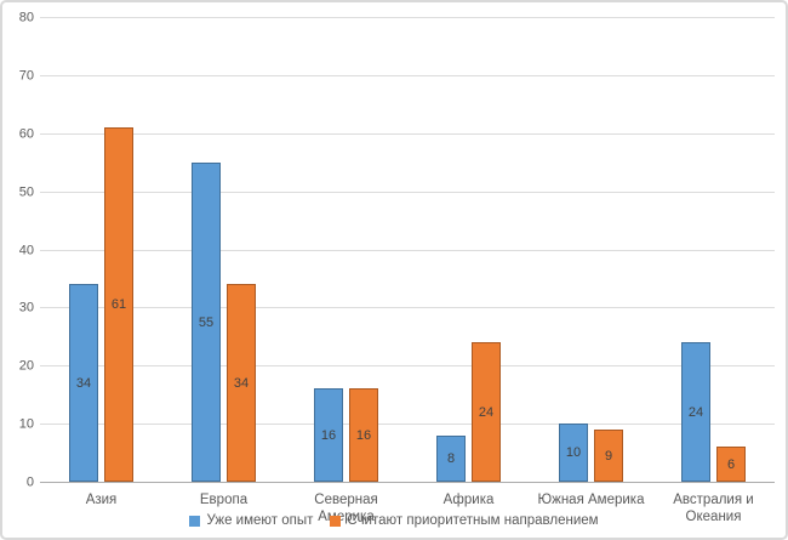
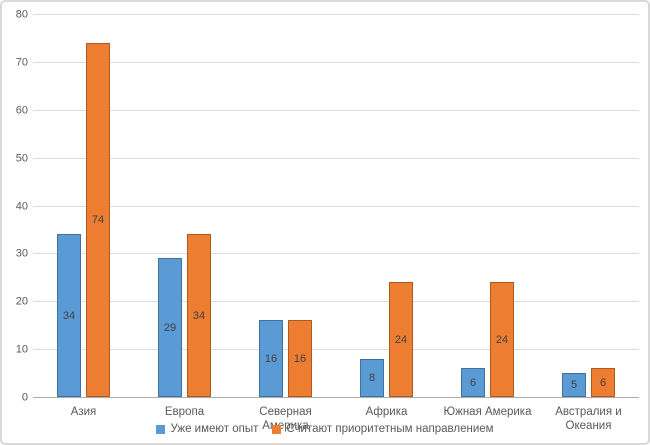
Считают приоритетным направлением/Азия: 61 -> 74
Уже имеют опыт/Европа: 55 -> 29
Уже имеют опыт/Южная Америка: 10 -> 6
Считают приоритетным направлением/Южная Америка: 9 -> 24
Уже имеют опыт/Австралия и Океания: 24 -> 5
